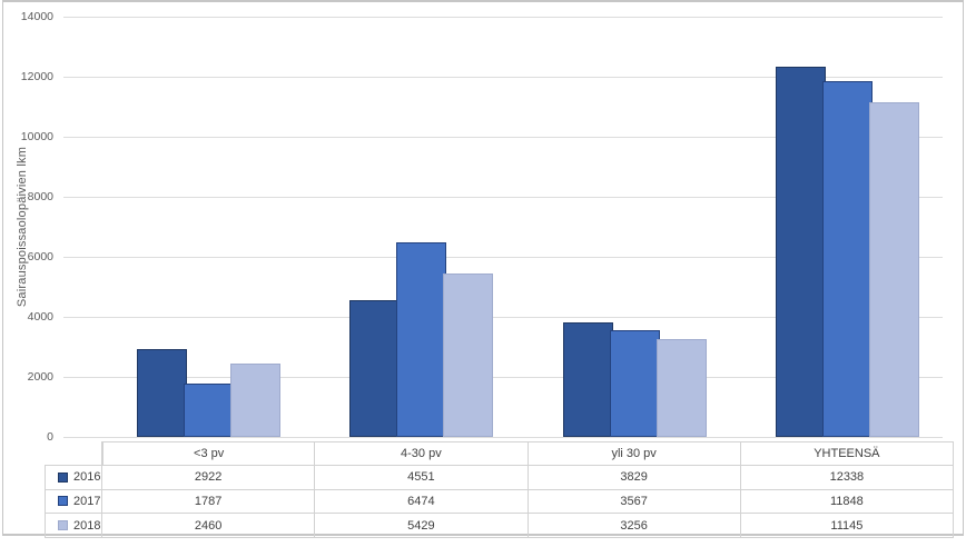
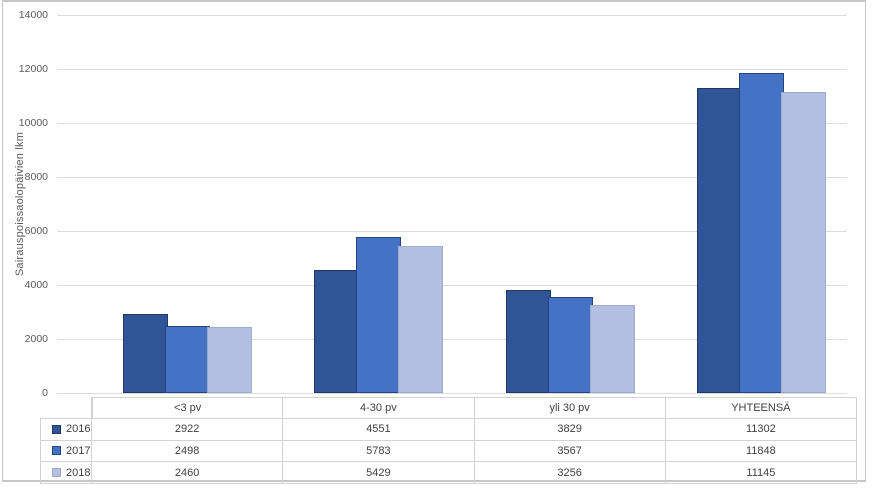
2017/<3 pv: 1787 -> 2498
2017/4-30 pv: 6474 -> 5783
2016/YHTEENSÄ: 12338 -> 11302
